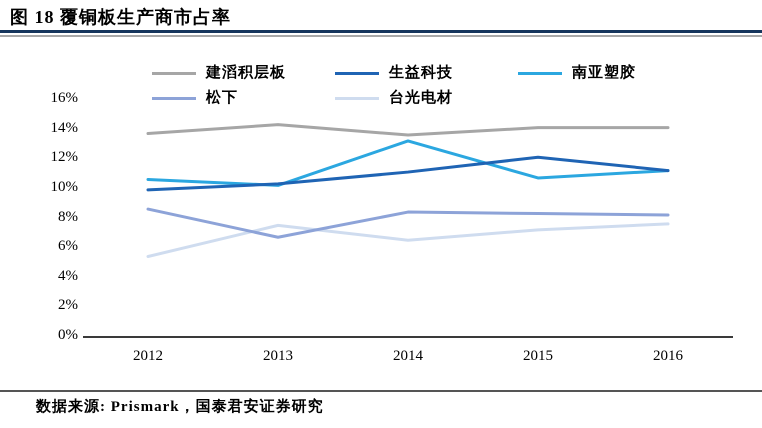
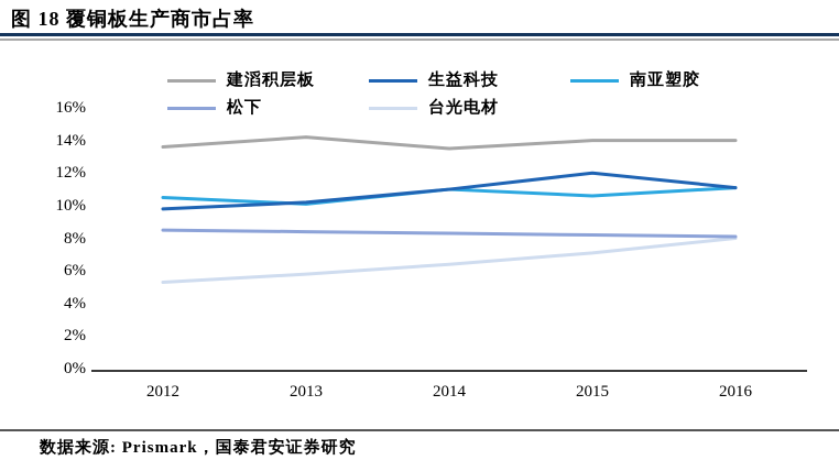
松下/2013: 6.6% -> 8.4%
台光电材/2013: 7.4% -> 5.8%
南亚塑胶/2014: 13.1% -> 11.0%
台光电材/2016: 7.5% -> 8.0%
